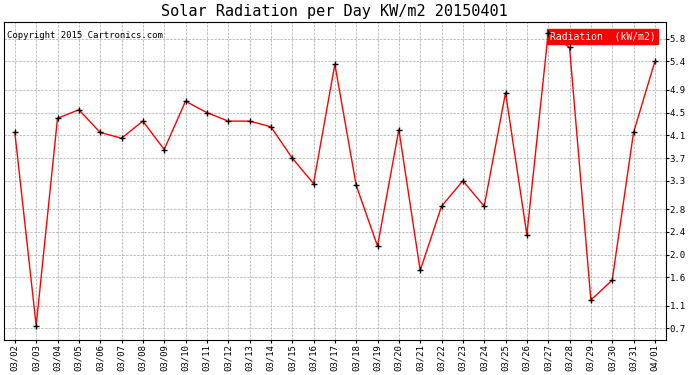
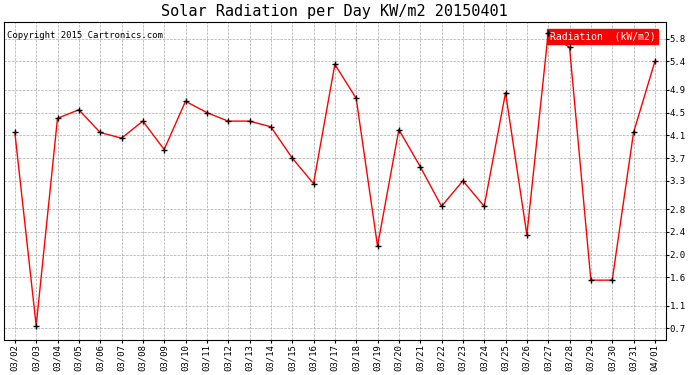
03/18: 3.22 -> 4.75
03/21: 1.72 -> 3.55
03/29: 1.20 -> 1.55
